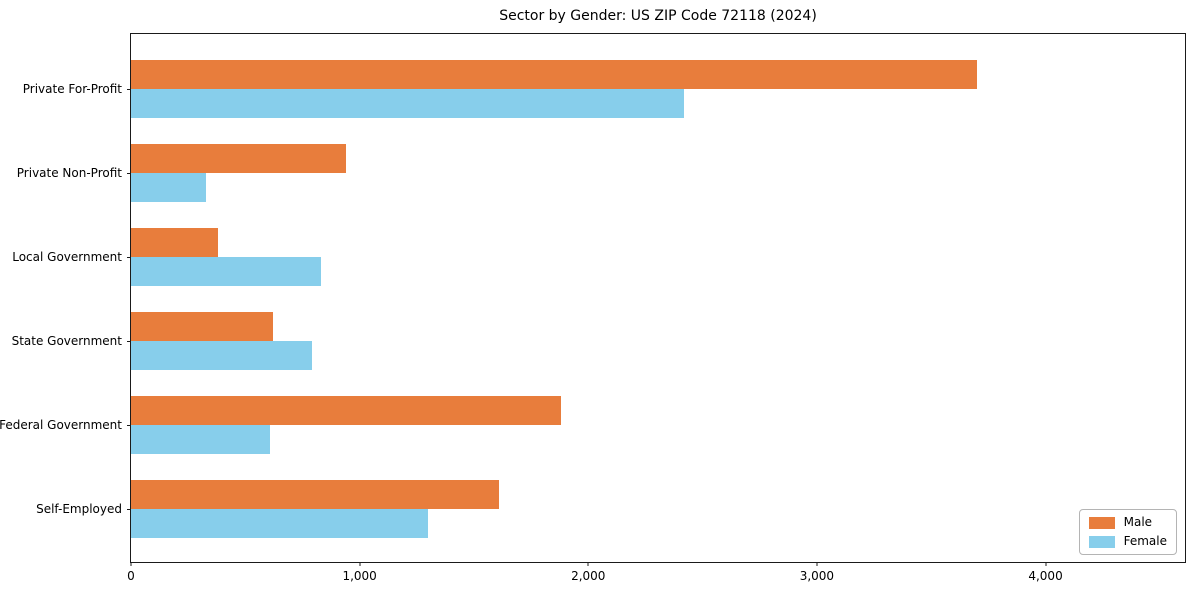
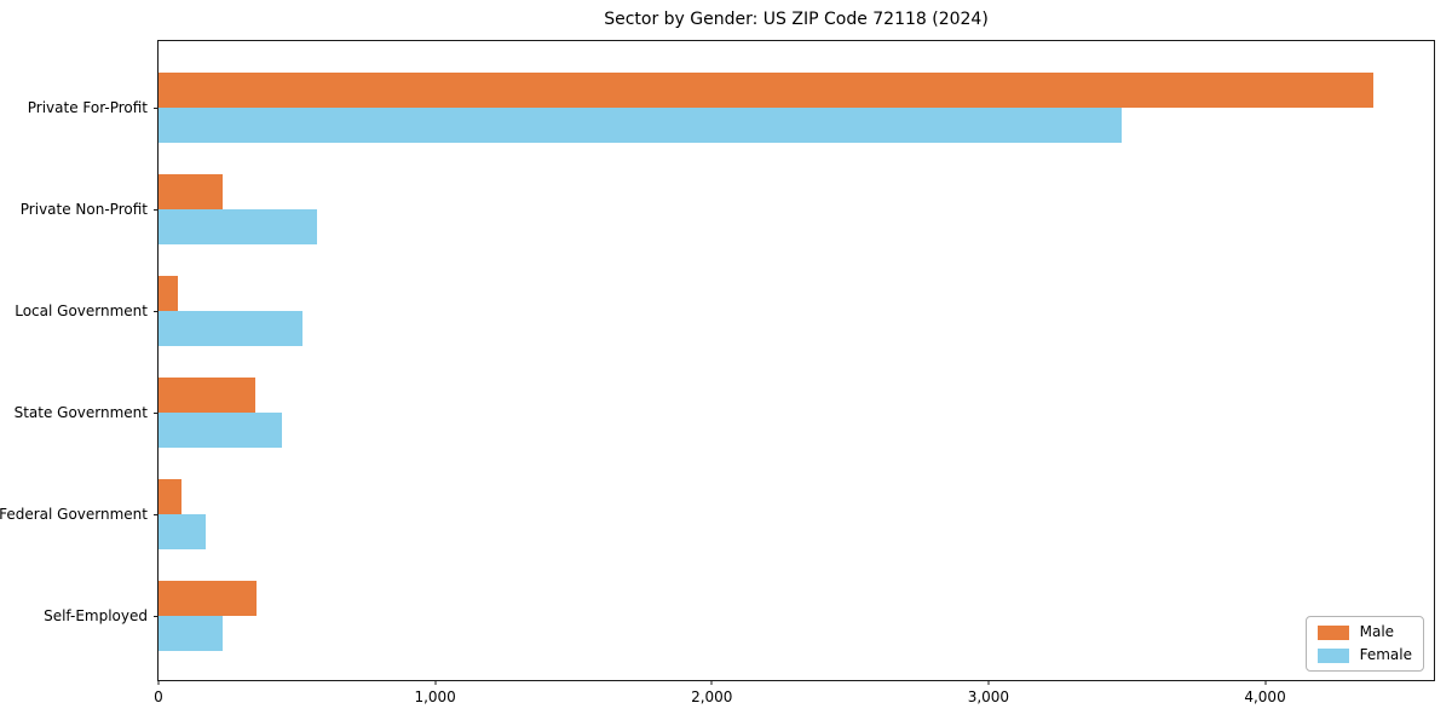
Male/Private For-Profit: 3700 -> 4390
Female/Private For-Profit: 2420 -> 3480
Male/Private Non-Profit: 940 -> 230
Female/Private Non-Profit: 330 -> 580
Male/Local Government: 380 -> 70
Female/Local Government: 830 -> 520
Male/State Government: 620 -> 350
Female/State Government: 790 -> 440
Male/Federal Government: 1880 -> 80
Female/Federal Government: 610 -> 170
Male/Self-Employed: 1610 -> 360
Female/Self-Employed: 1300 -> 230
